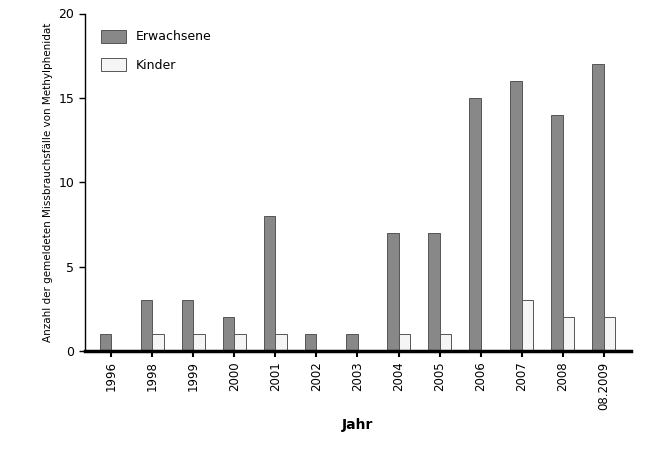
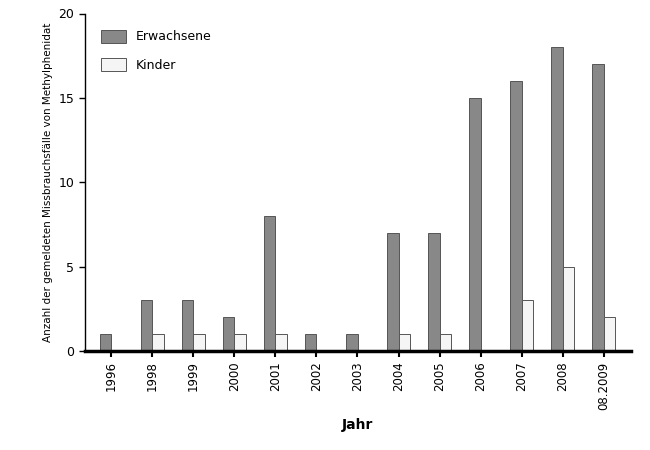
Erwachsene/2008: 14 -> 18
Kinder/2008: 2 -> 5
